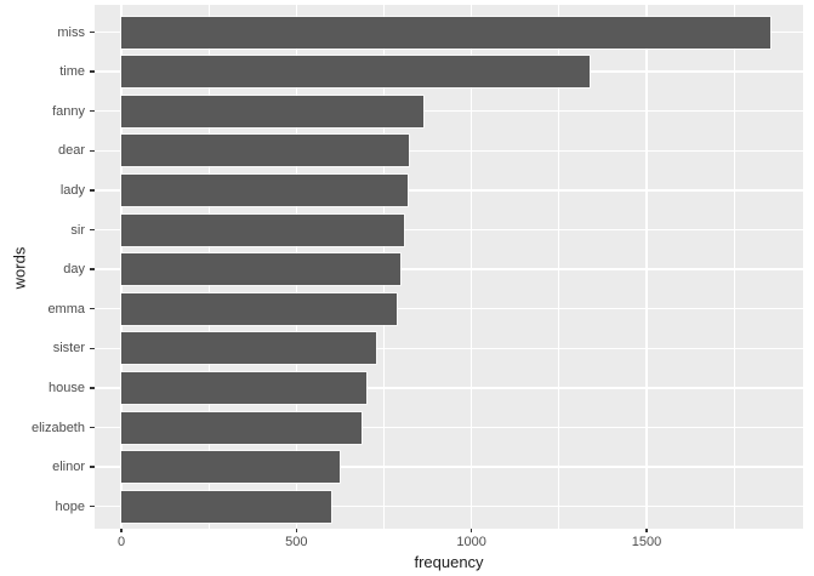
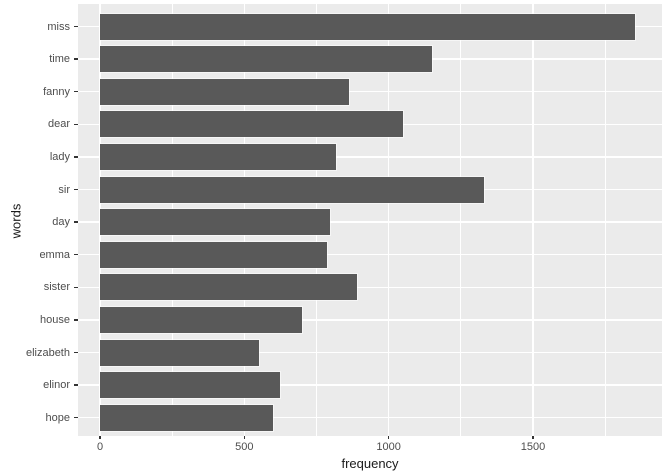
time: 1340 -> 1150
dear: 820 -> 1050
sir: 810 -> 1330
sister: 730 -> 890
elizabeth: 690 -> 550
